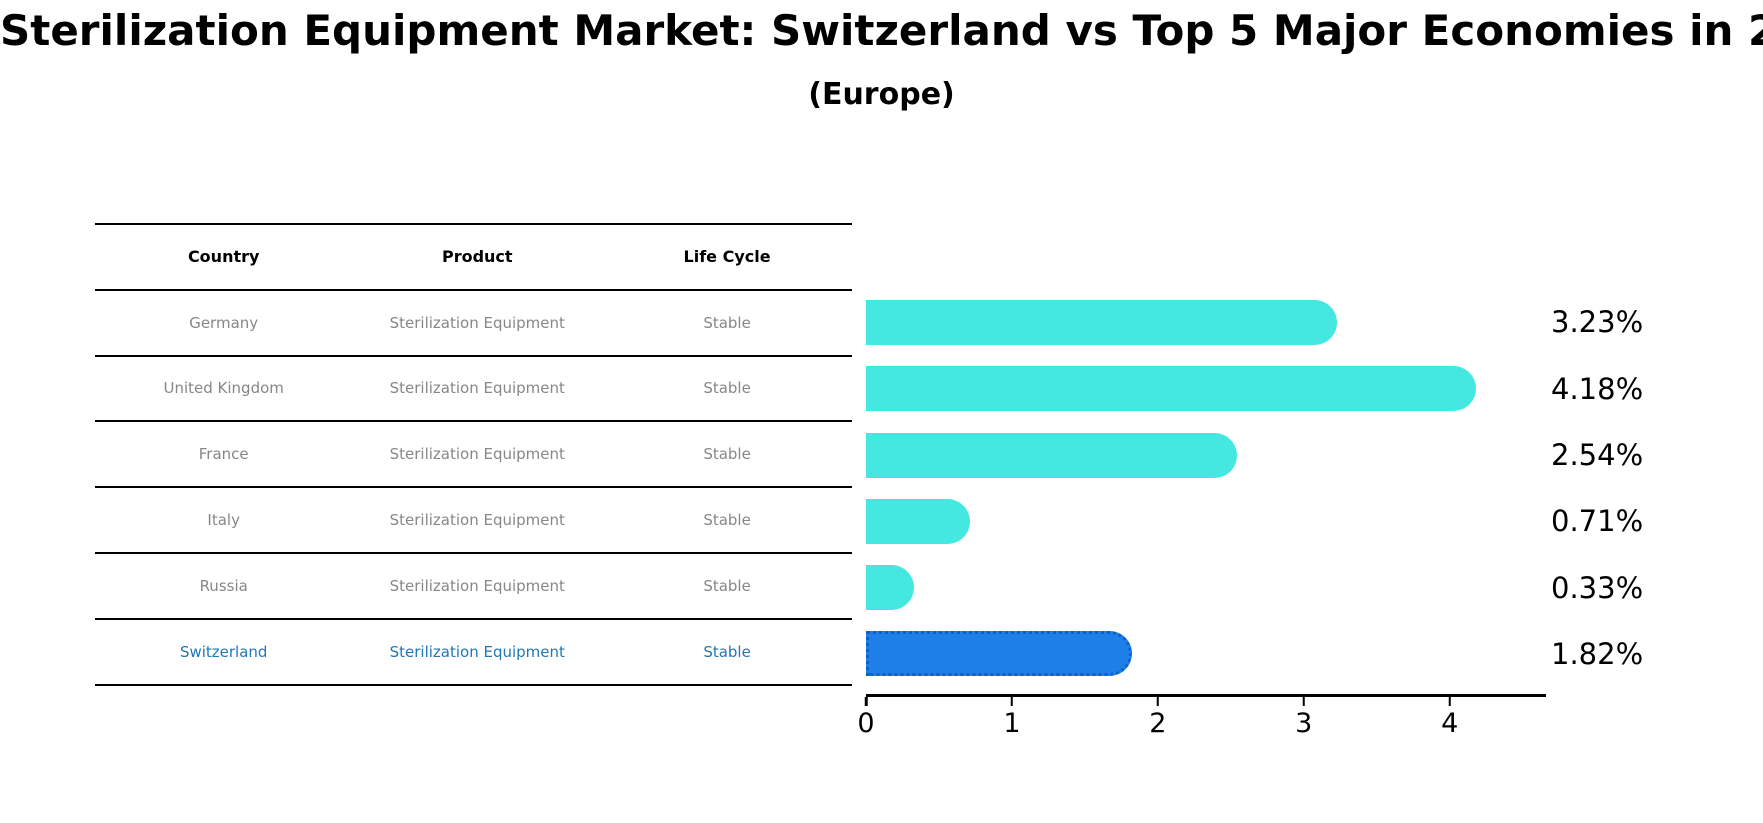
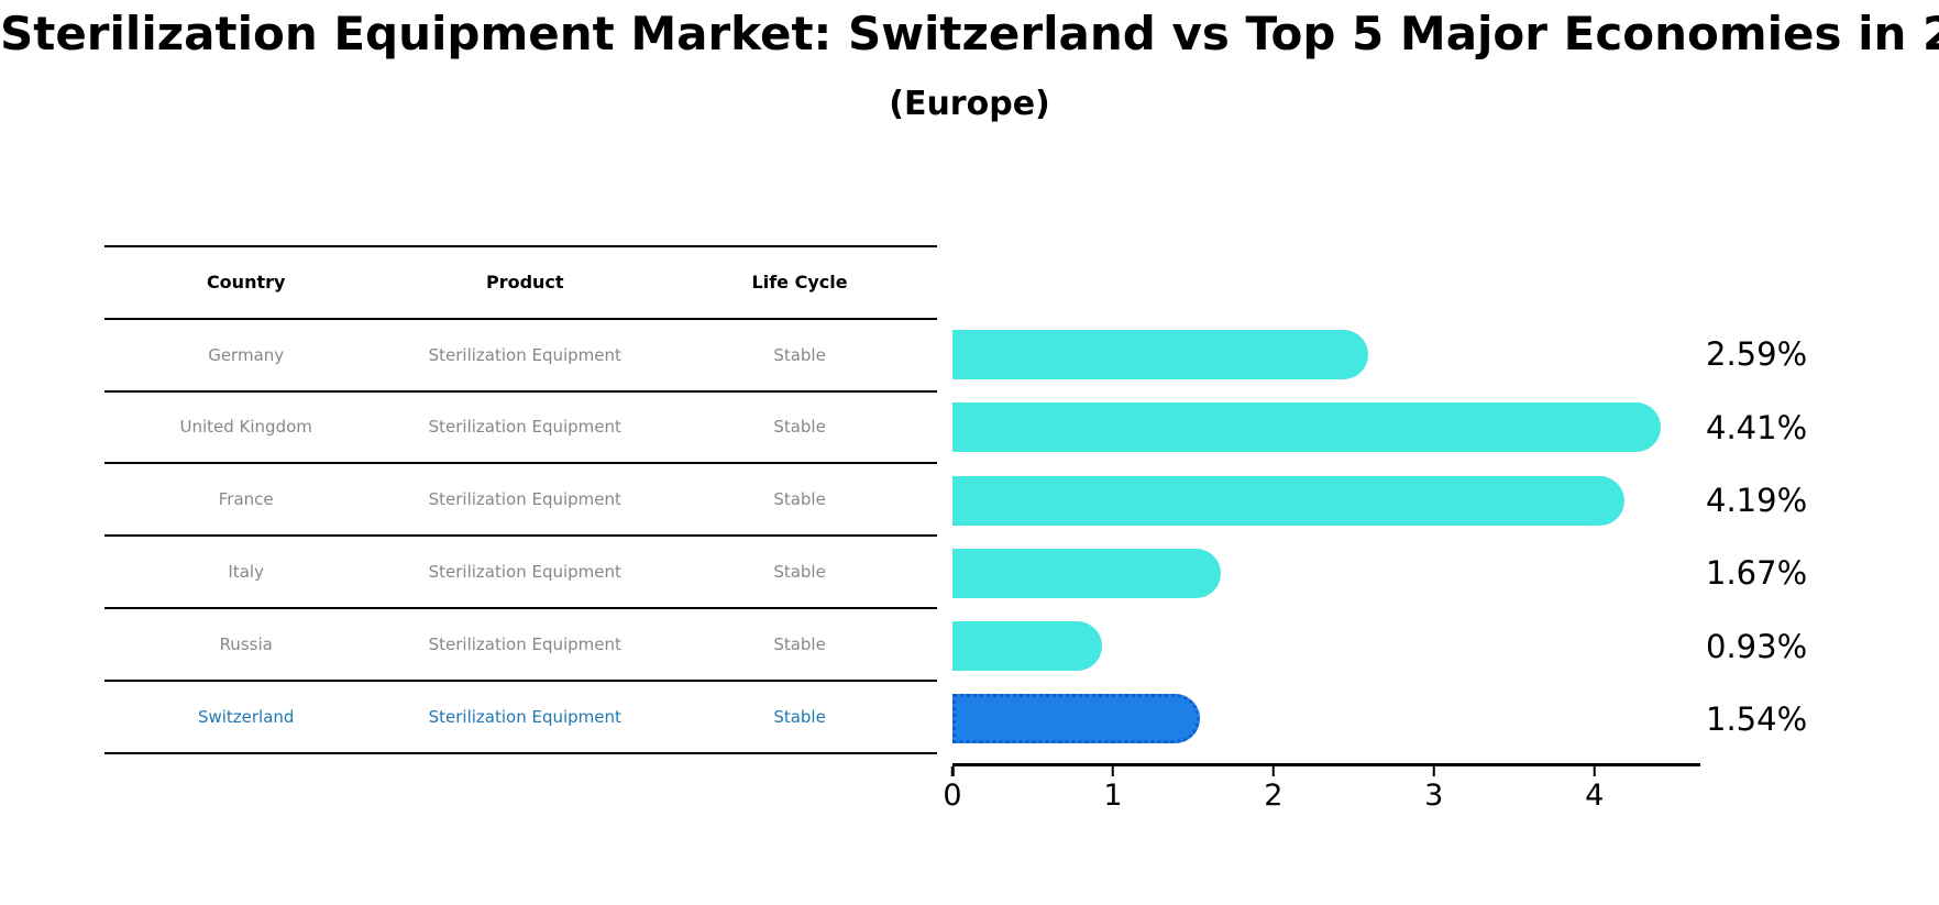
Germany: 3.23% -> 2.59%
United Kingdom: 4.18% -> 4.41%
France: 2.54% -> 4.19%
Italy: 0.71% -> 1.67%
Russia: 0.33% -> 0.93%
Switzerland: 1.82% -> 1.54%
